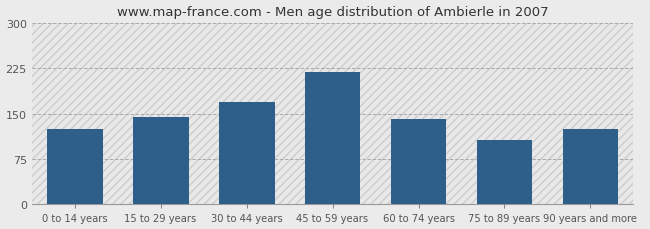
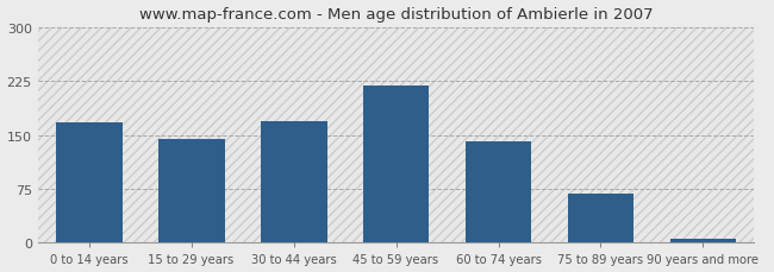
0 to 14 years: 124 -> 168
75 to 89 years: 106 -> 68
90 years and more: 124 -> 5
